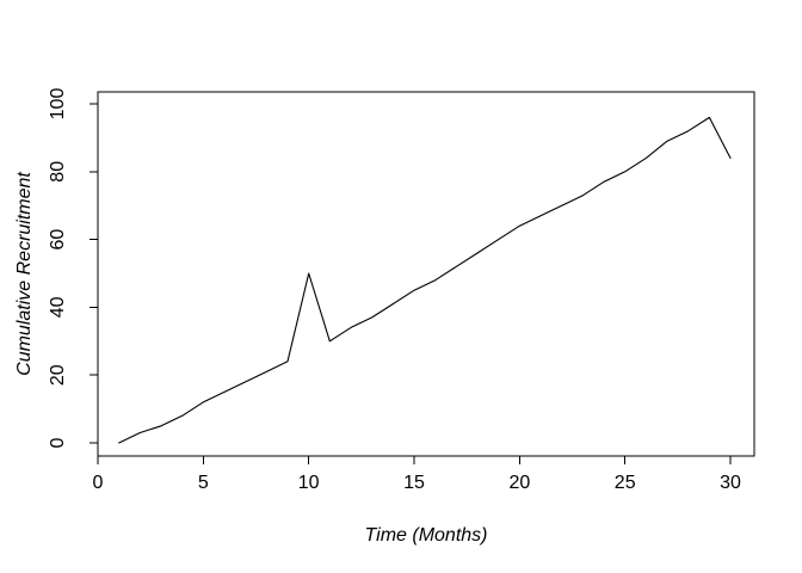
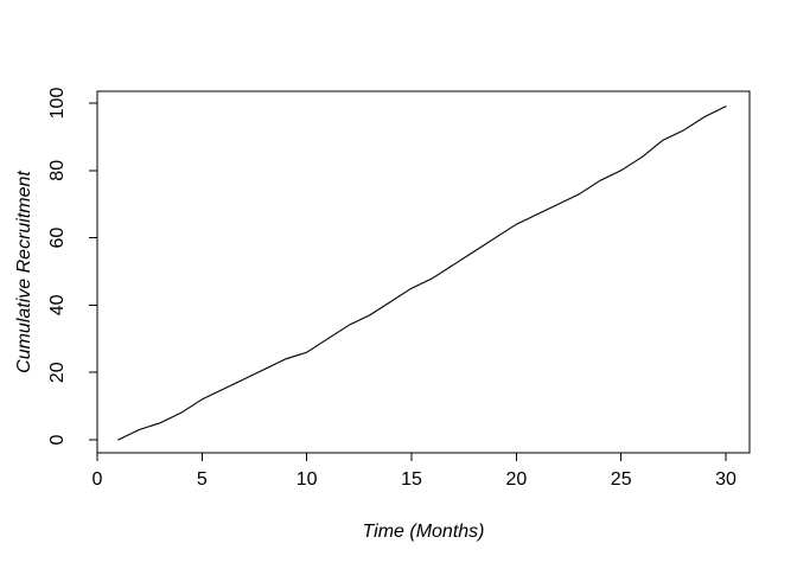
10: 50 -> 26
30: 84 -> 99
